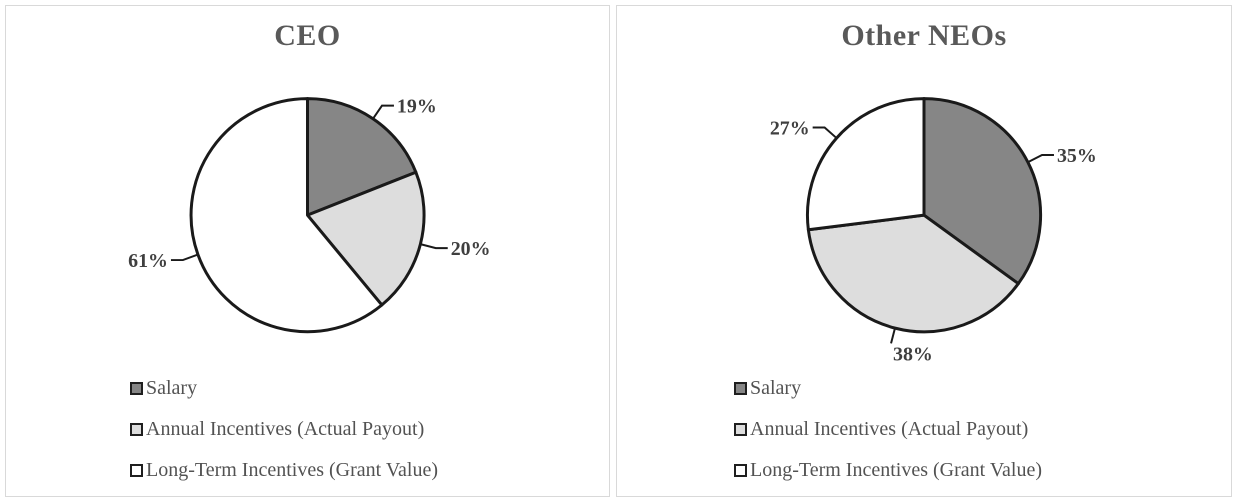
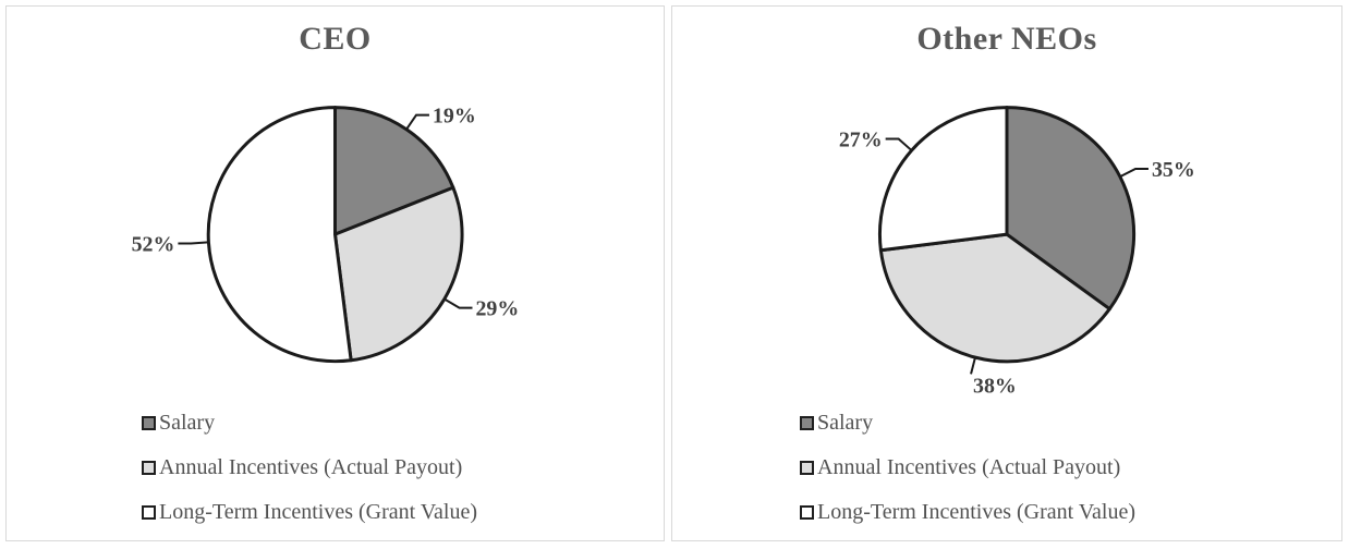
CEO/Annual Incentives (Actual Payout): 20% -> 29%
CEO/Long-Term Incentives (Grant Value): 61% -> 52%
